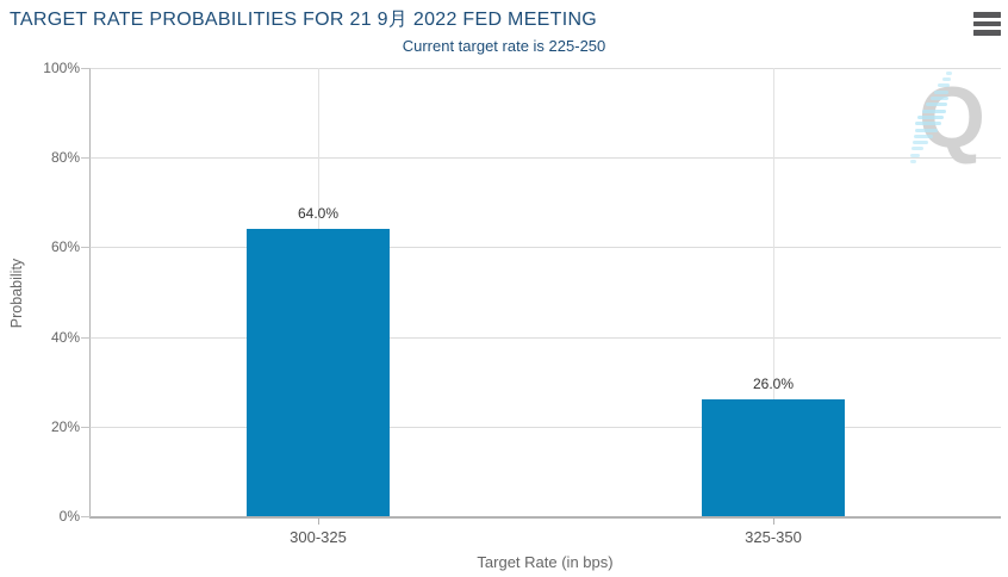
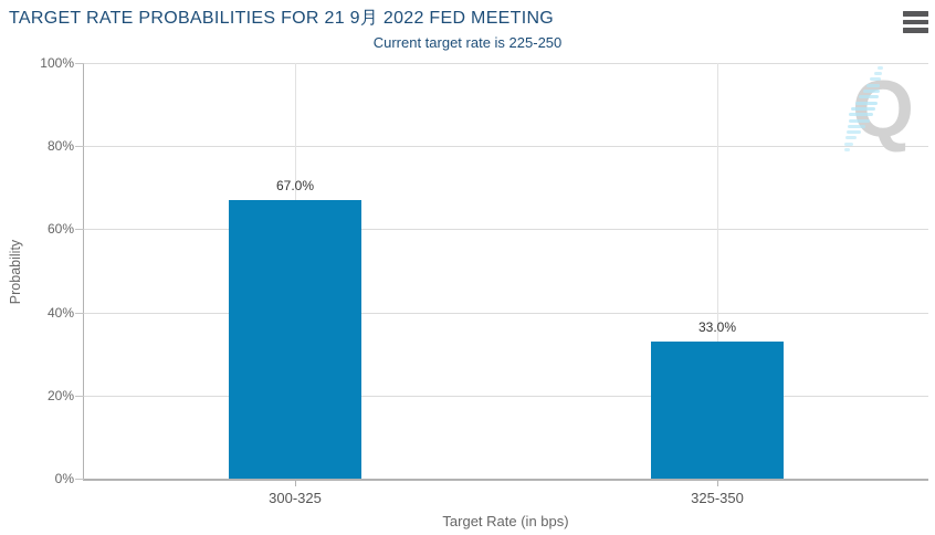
300-325: 64.0% -> 67.0%
325-350: 26.0% -> 33.0%
